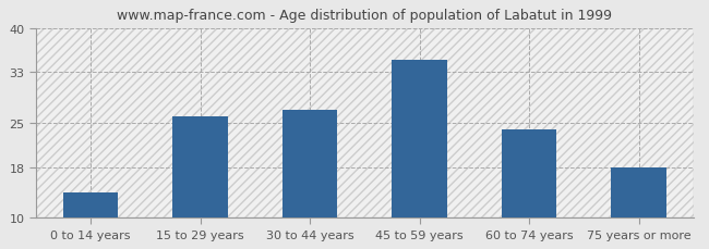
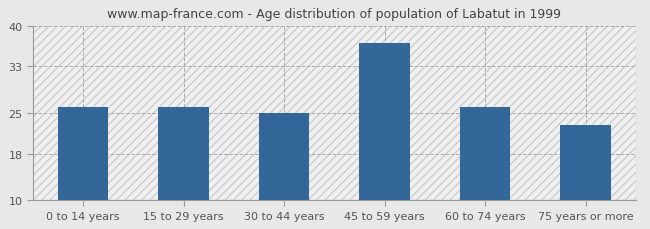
0 to 14 years: 14 -> 26
30 to 44 years: 27 -> 25
45 to 59 years: 35 -> 37
60 to 74 years: 24 -> 26
75 years or more: 18 -> 23
